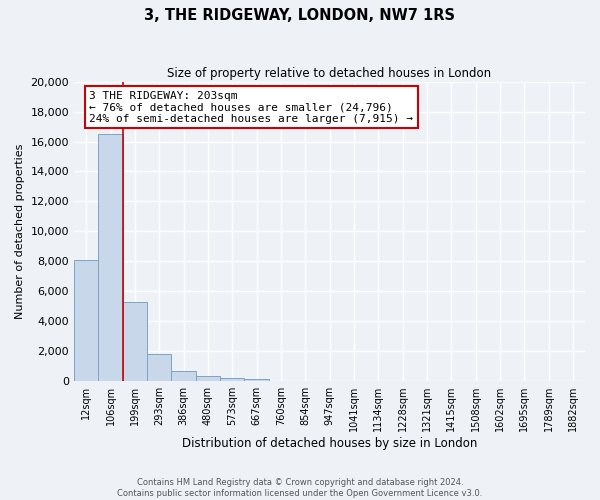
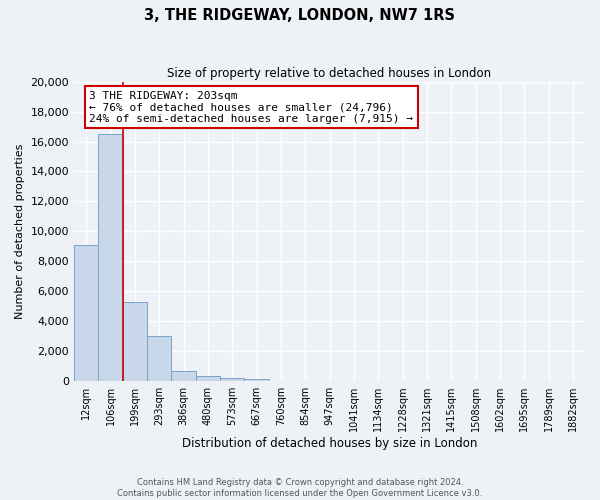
12sqm: 8,100 -> 9,100
293sqm: 1,800 -> 3,000
